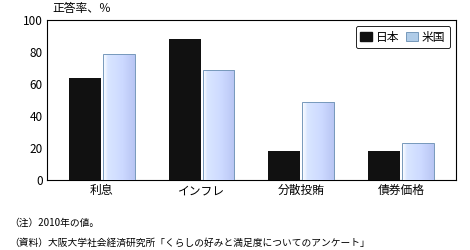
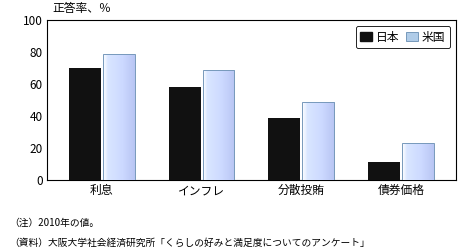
日本/利息: 64 -> 70
日本/インフレ: 88 -> 58
日本/分散投賄: 18 -> 39
日本/債券価格: 18 -> 11
